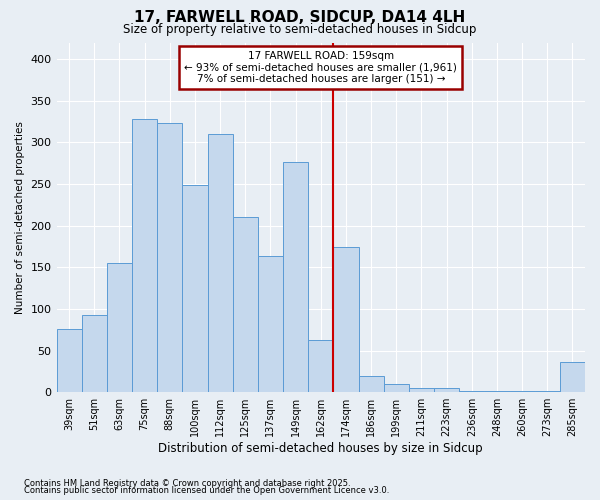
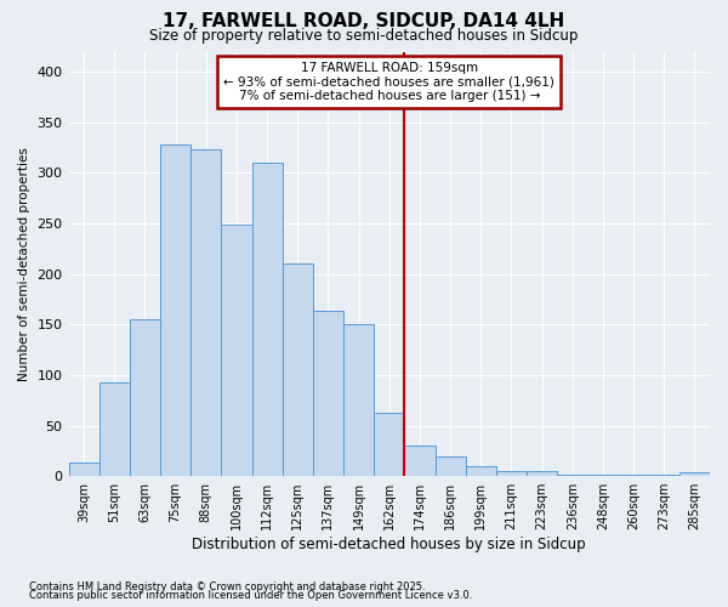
39sqm: 76 -> 14
149sqm: 276 -> 150
174sqm: 174 -> 30
285sqm: 36 -> 4
